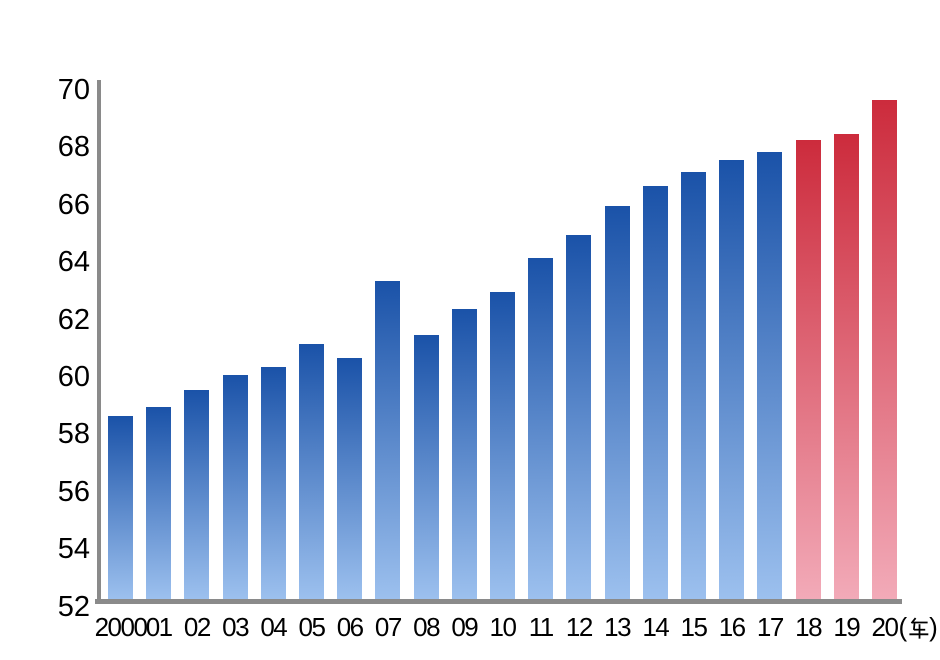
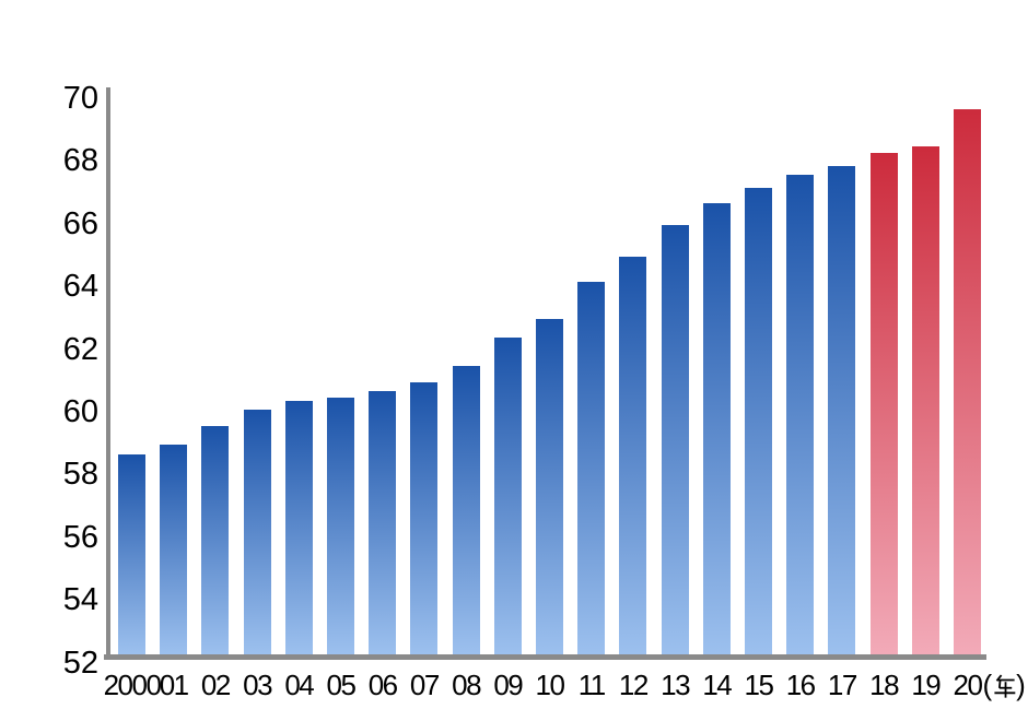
05: 61.1 -> 60.4
07: 63.3 -> 60.9
